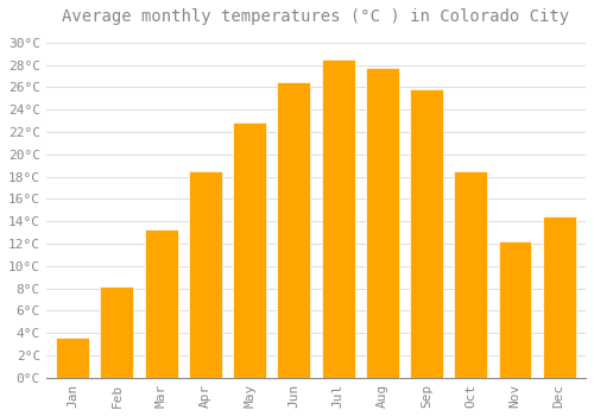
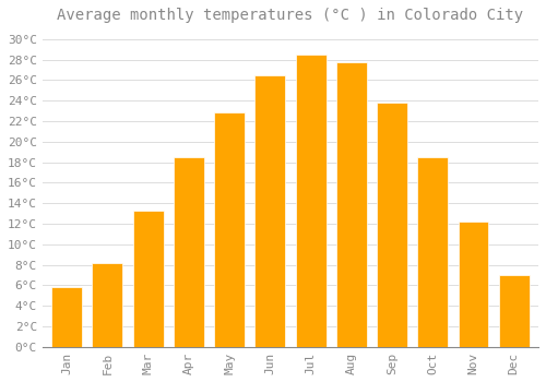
Jan: 3.6°C -> 5.8°C
Sep: 25.8°C -> 23.8°C
Dec: 14.4°C -> 7.0°C
